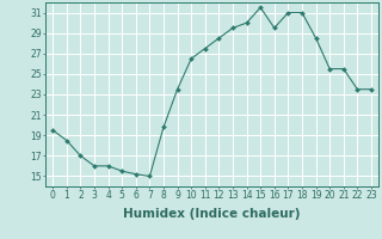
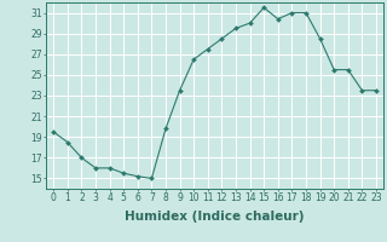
16: 29.5 -> 30.4
